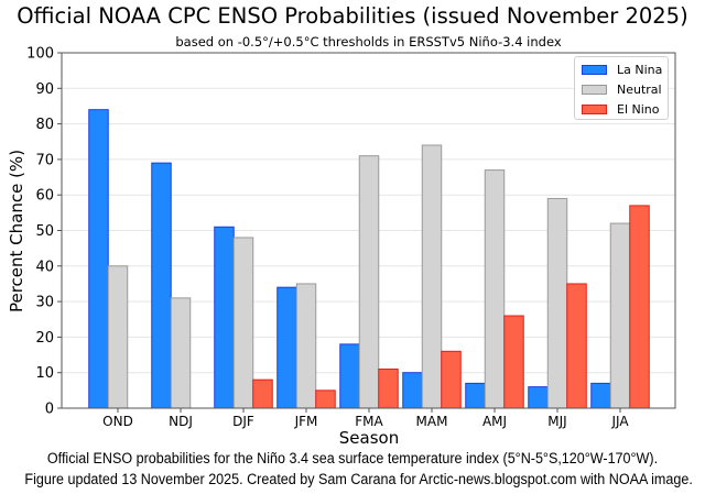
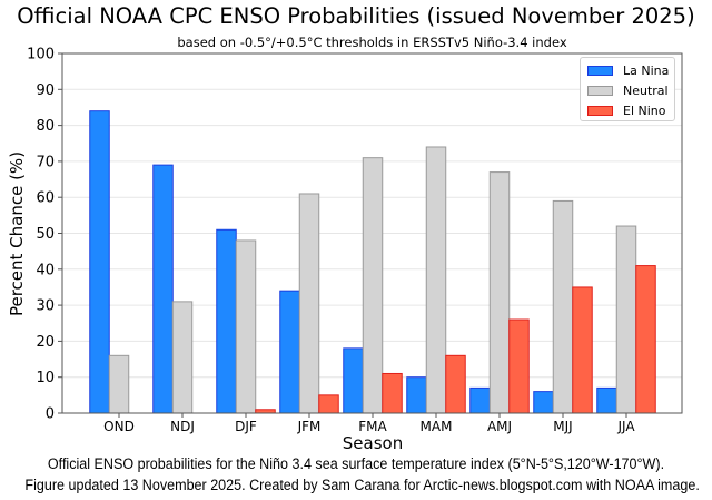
Neutral/OND: 40 -> 16
El Nino/DJF: 8 -> 1
Neutral/JFM: 35 -> 61
El Nino/JJA: 57 -> 41
